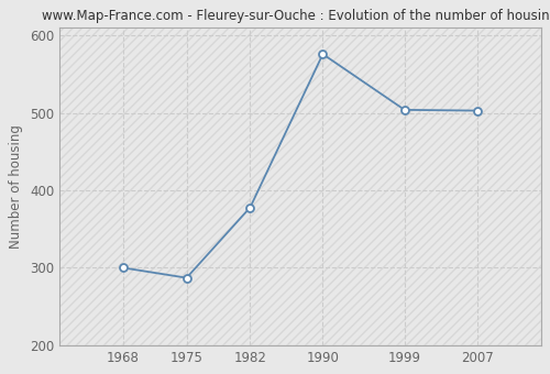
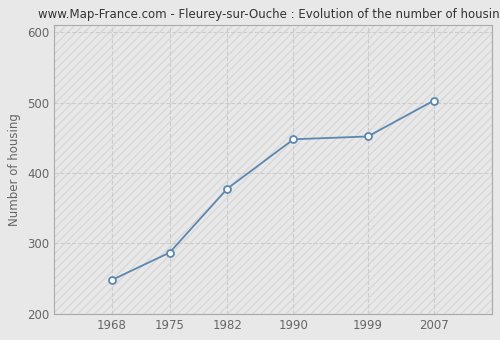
1968: 300 -> 248
1990: 576 -> 448
1999: 504 -> 452
